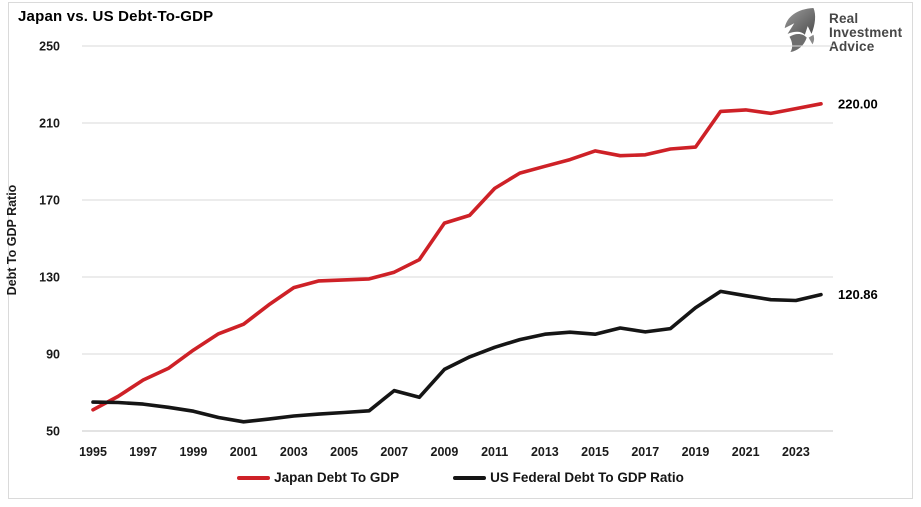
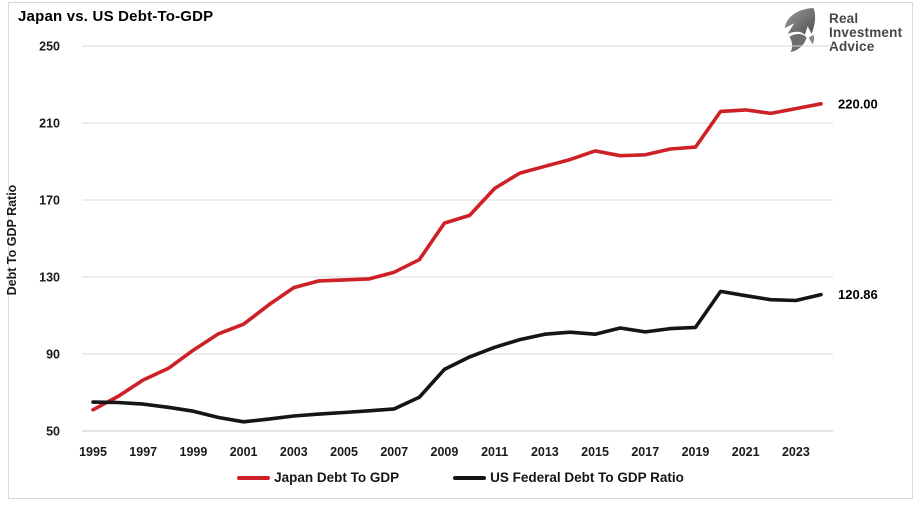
US Federal Debt To GDP Ratio/2007: 71 -> 62
US Federal Debt To GDP Ratio/2019: 114 -> 104
